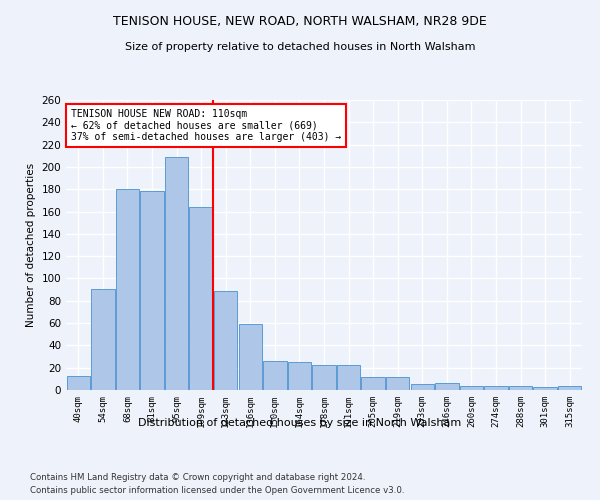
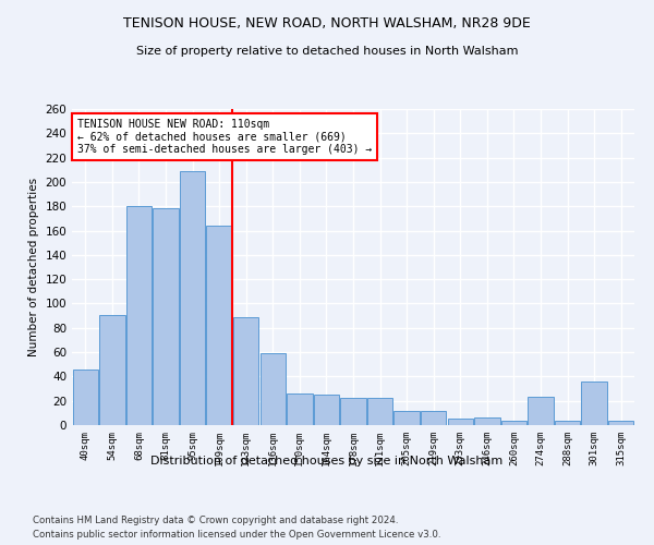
40sqm: 13 -> 46
274sqm: 4 -> 23
301sqm: 3 -> 36
